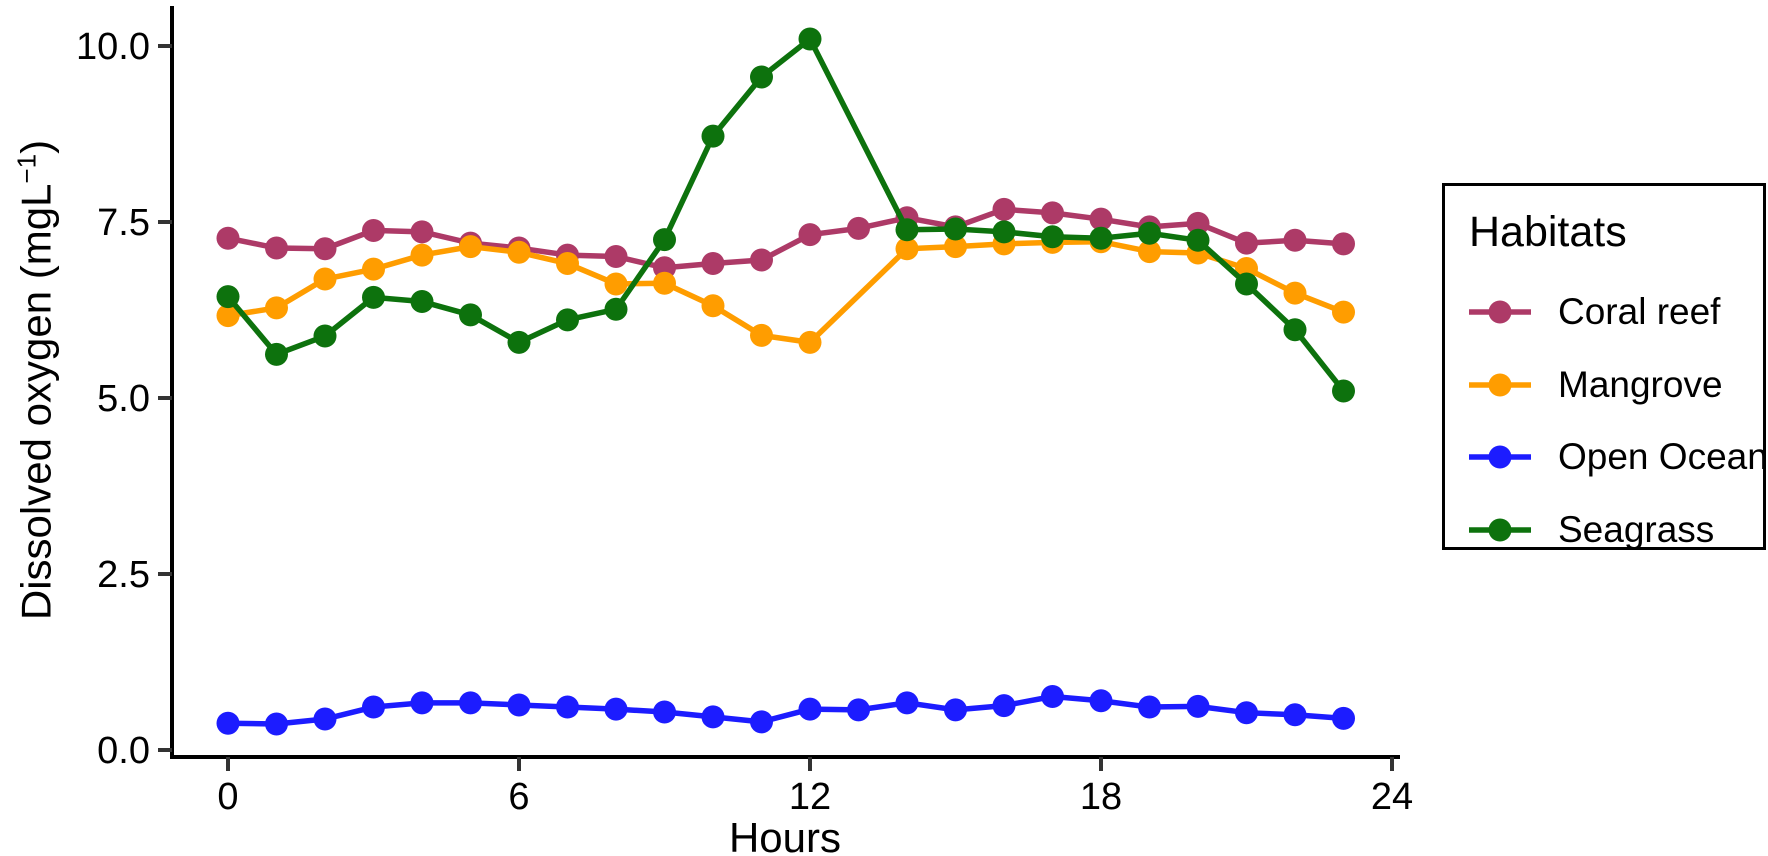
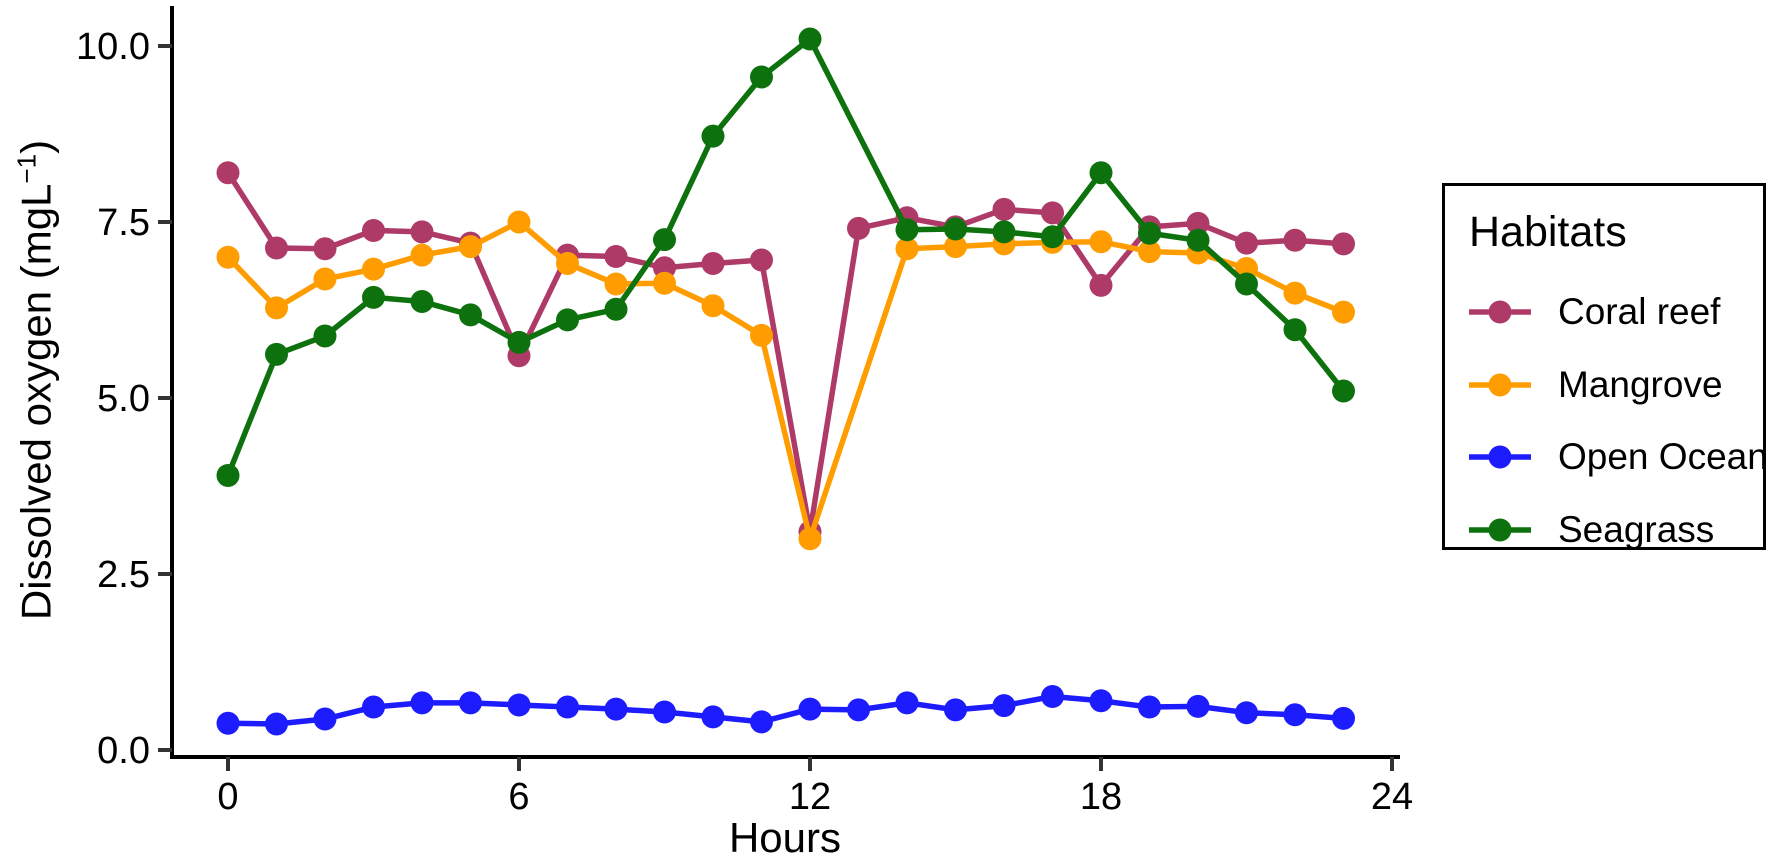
Coral reef/0: 7.3 -> 8.2
Mangrove/0: 6.2 -> 7.0
Seagrass/0: 6.4 -> 3.9
Coral reef/6: 7.1 -> 5.6
Mangrove/6: 7.1 -> 7.5
Coral reef/12: 7.3 -> 3.1
Mangrove/12: 5.8 -> 3.0
Coral reef/18: 7.5 -> 6.6
Seagrass/18: 7.3 -> 8.2
